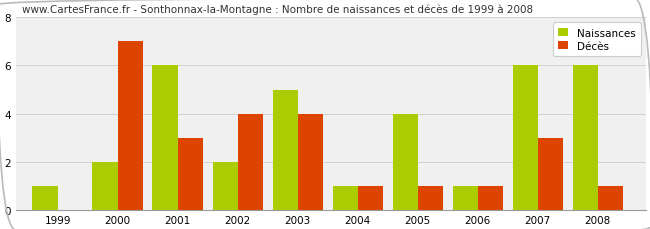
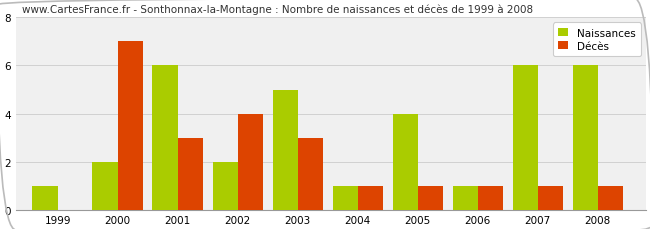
Décès/2003: 4 -> 3
Décès/2007: 3 -> 1
